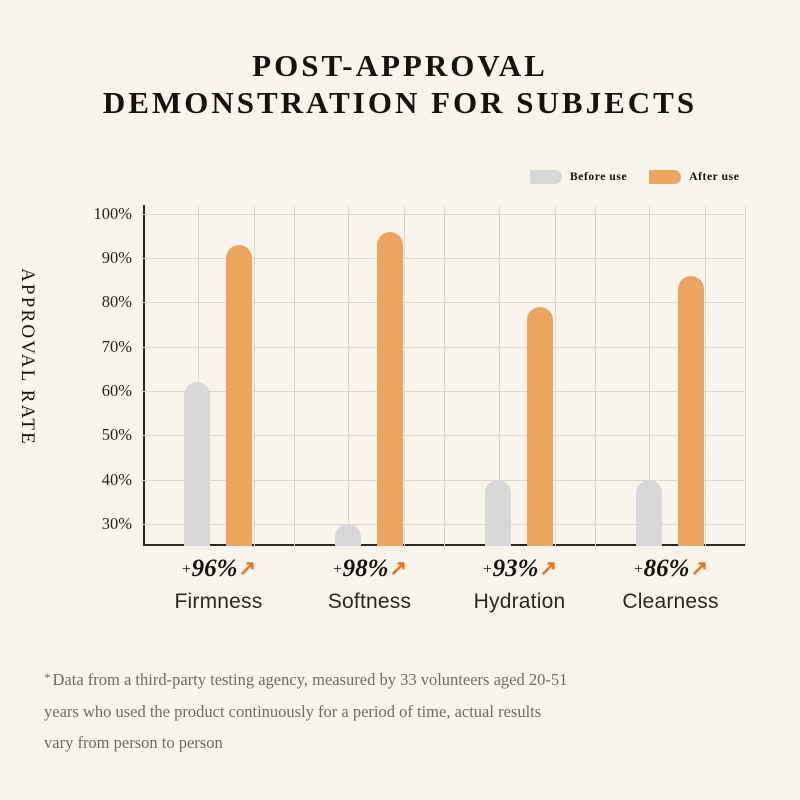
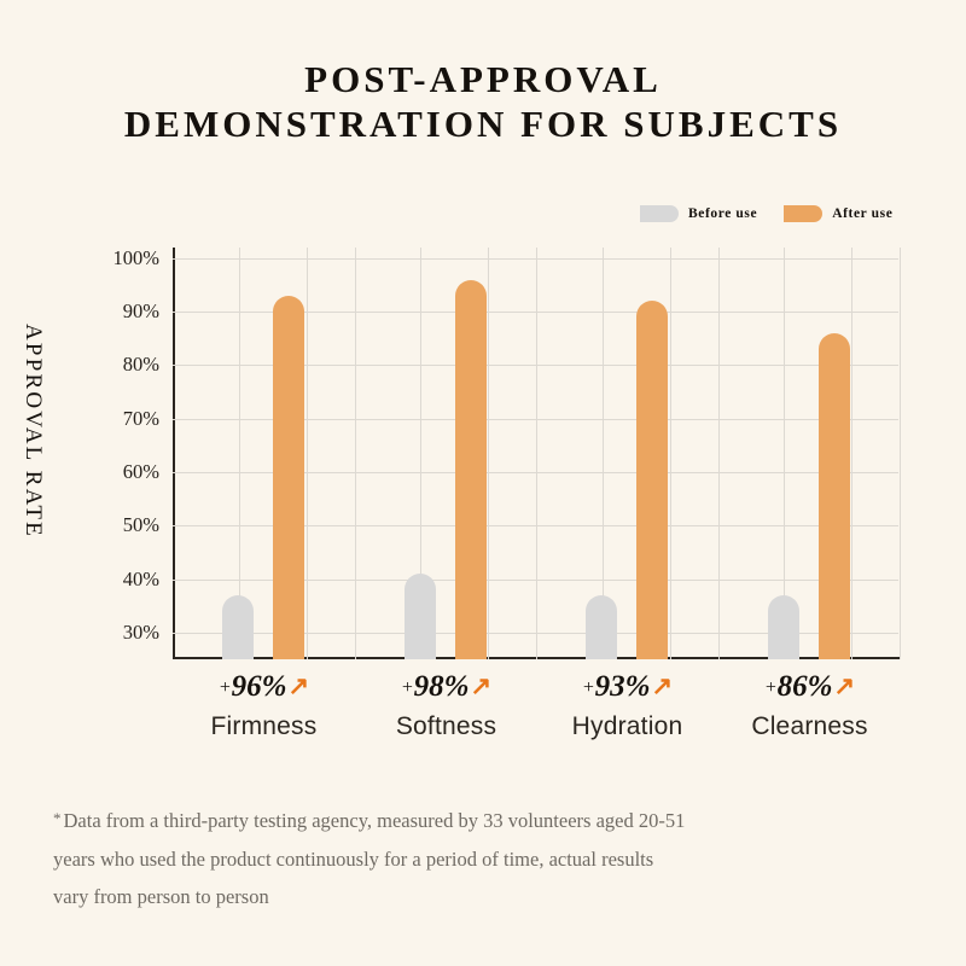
Before use/Firmness: 62% -> 37%
Before use/Softness: 30% -> 41%
Before use/Hydration: 40% -> 37%
After use/Hydration: 79% -> 92%
Before use/Clearness: 40% -> 37%
